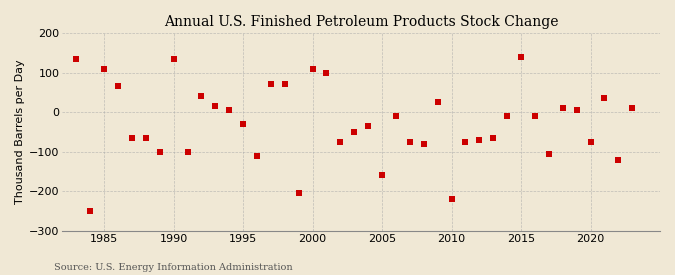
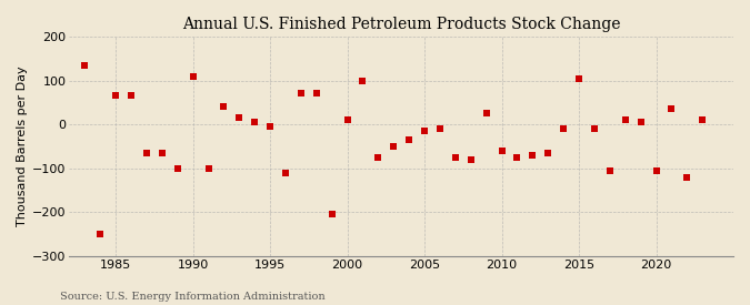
1985: 110 -> 65
1990: 135 -> 110
1995: -30 -> -5
2000: 110 -> 10
2005: -160 -> -15
2010: -220 -> -60
2015: 140 -> 105
2020: -75 -> -105
